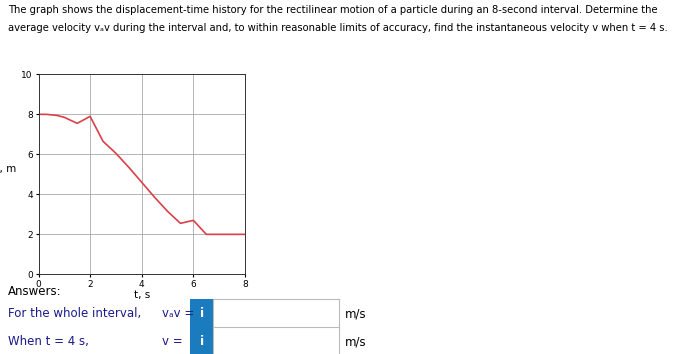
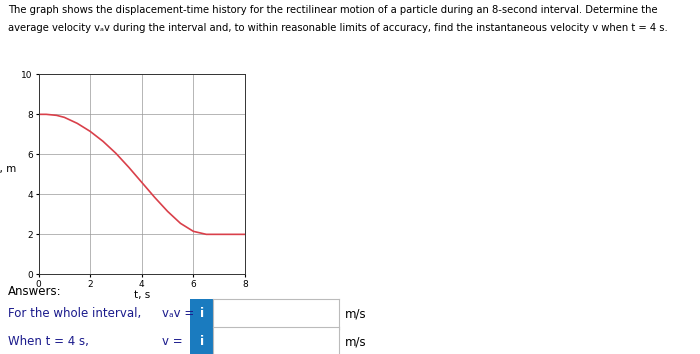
2: 7.90 -> 7.15
6: 2.70 -> 2.15
